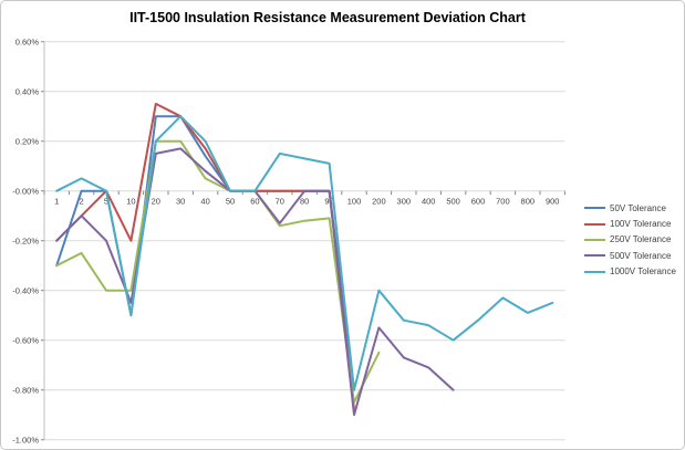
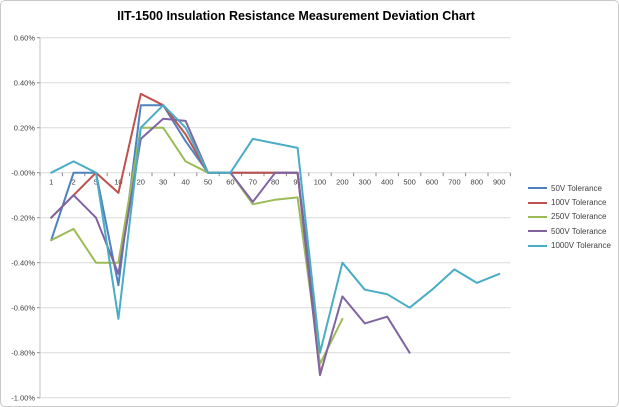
100V Tolerance/10: -0.20% -> -0.09%
1000V Tolerance/10: -0.50% -> -0.65%
500V Tolerance/30: 0.17% -> 0.24%
500V Tolerance/40: 0.08% -> 0.23%
500V Tolerance/400: -0.71% -> -0.64%
